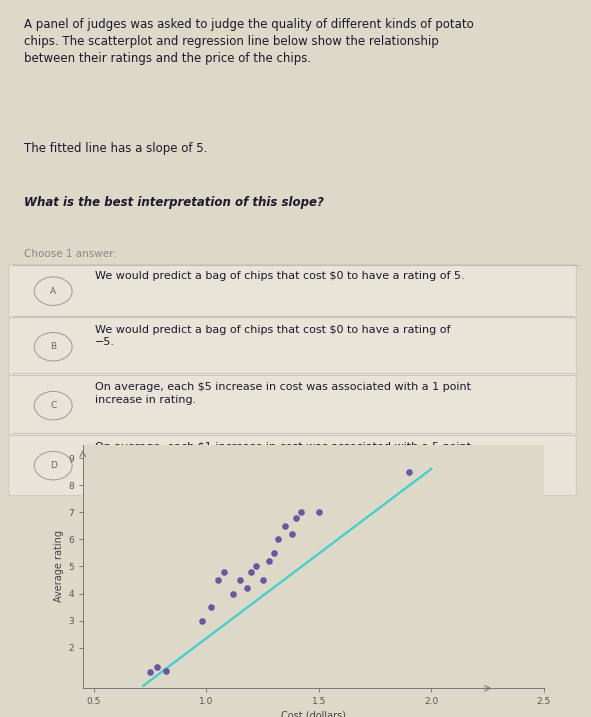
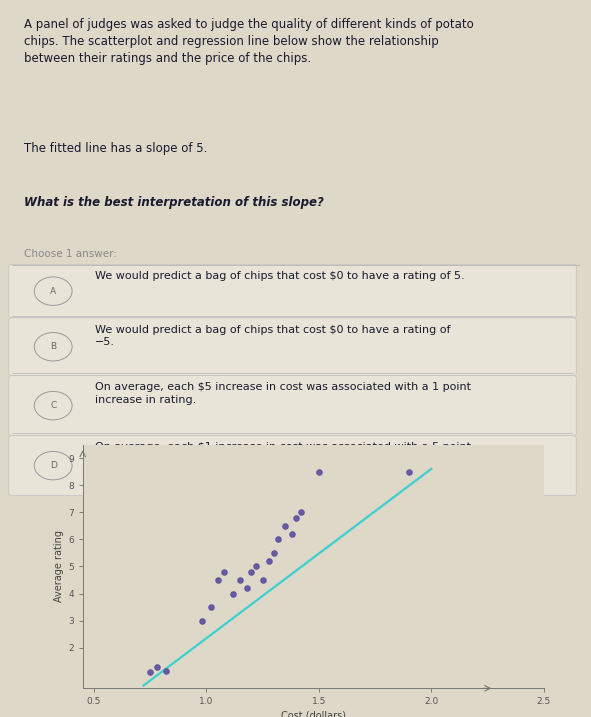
1.5: 7.00 -> 8.50
